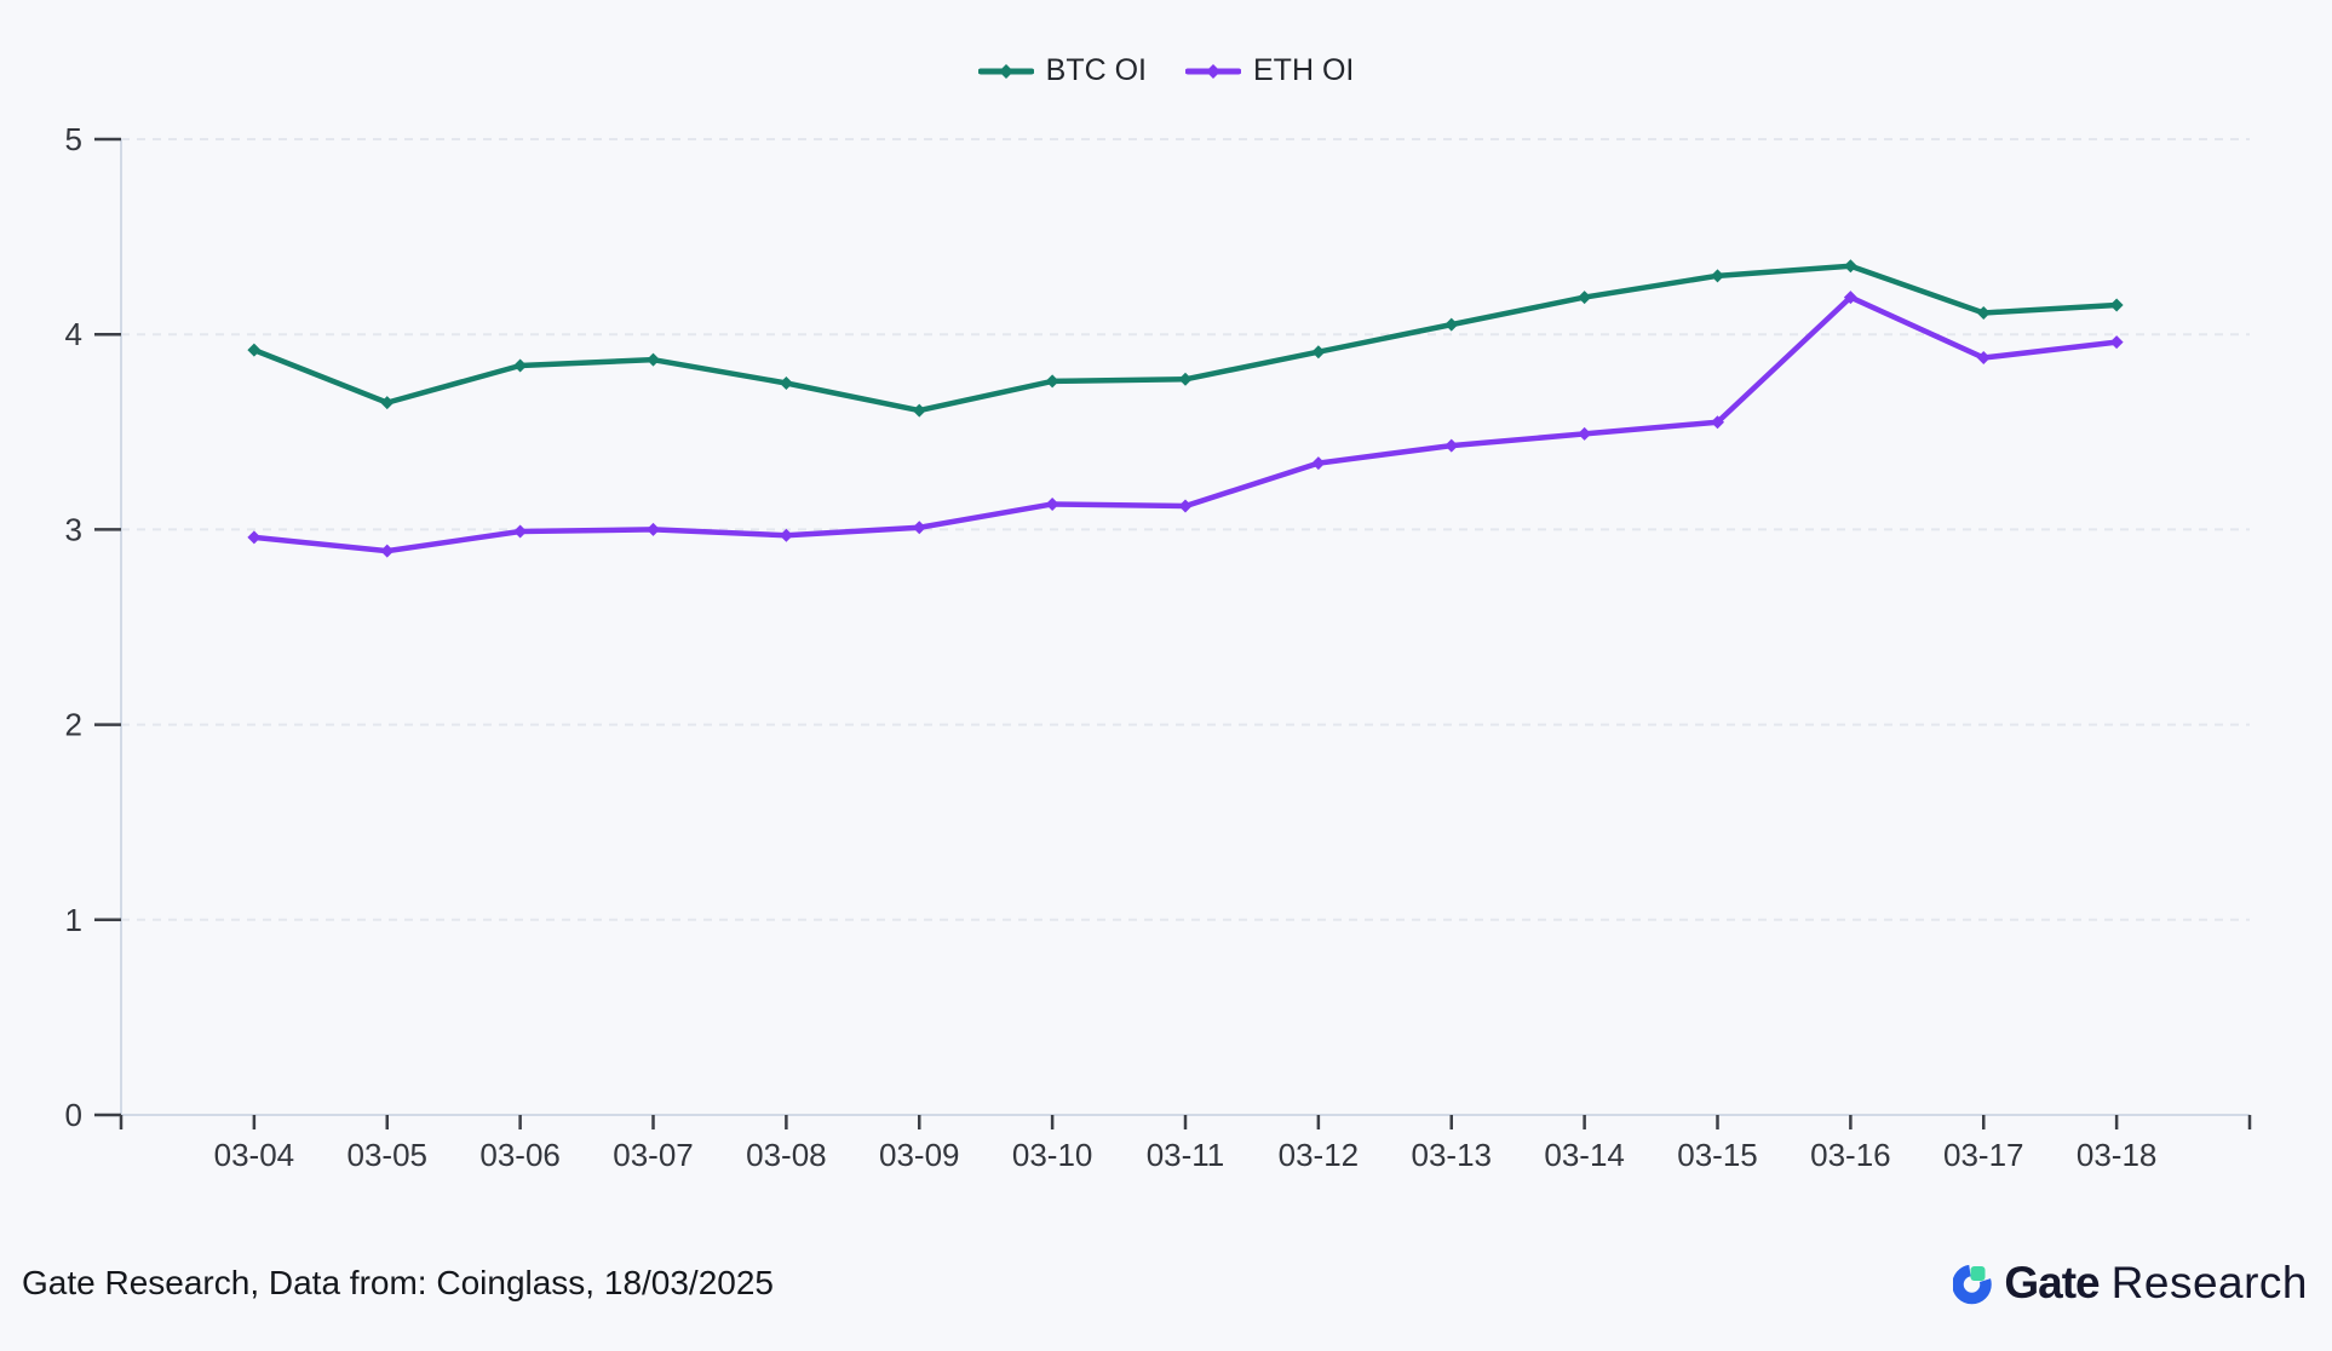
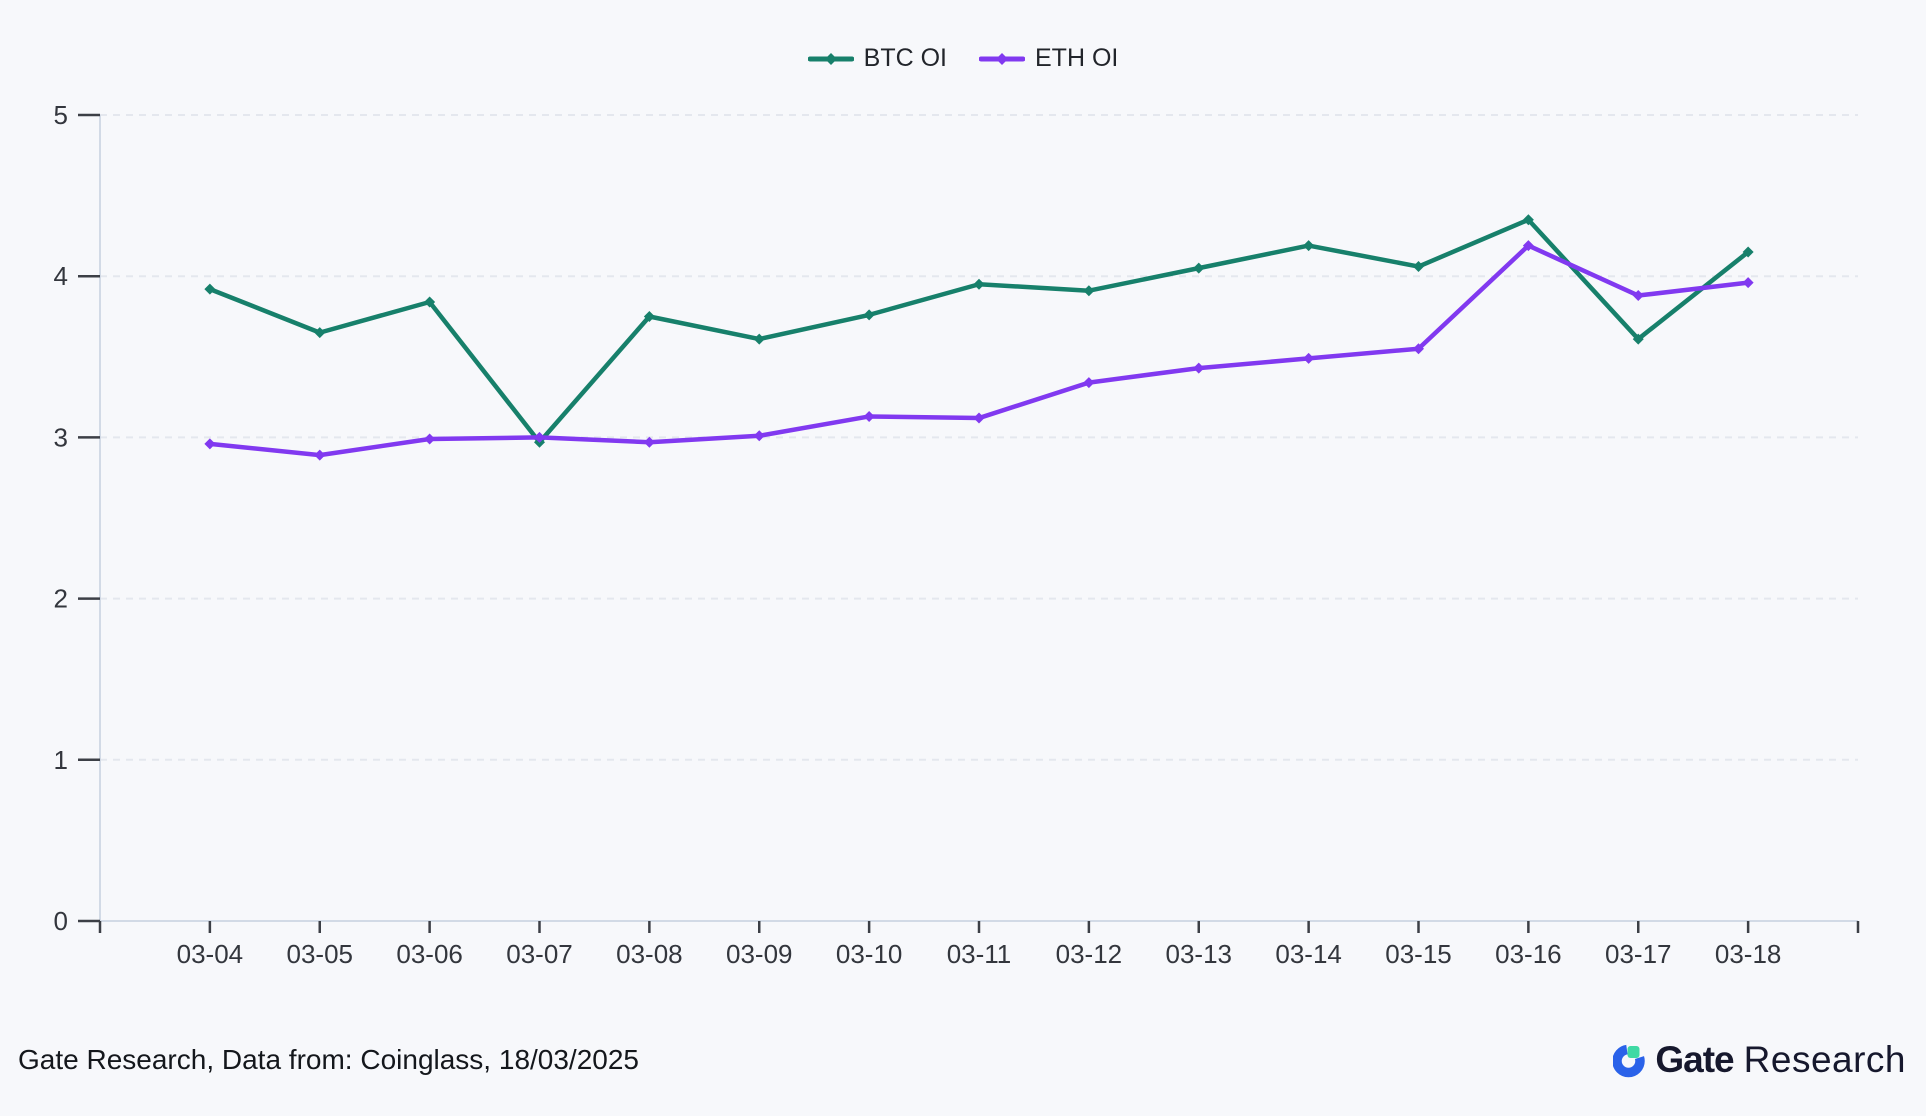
BTC OI/03-07: 3.87 -> 2.97
BTC OI/03-11: 3.77 -> 3.95
BTC OI/03-15: 4.30 -> 4.06
BTC OI/03-17: 4.11 -> 3.61
